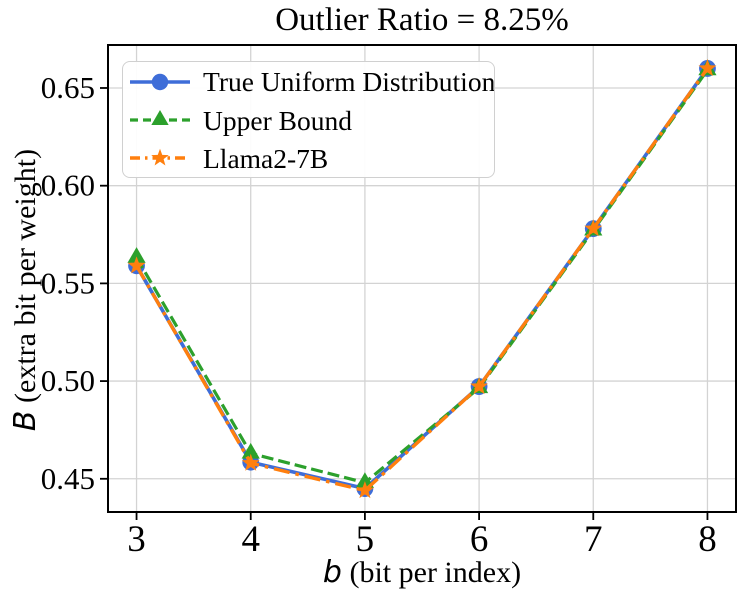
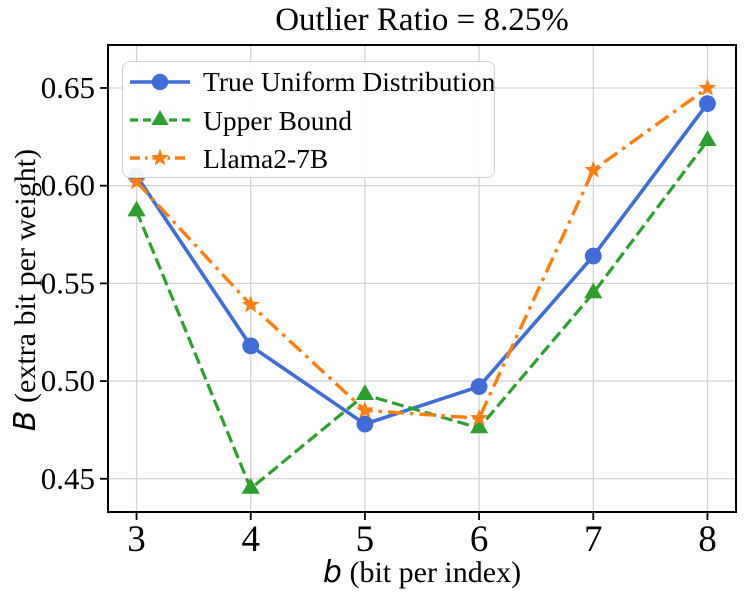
True Uniform Distribution/3: 0.559 -> 0.605
Upper Bound/3: 0.563 -> 0.587
Llama2-7B/3: 0.559 -> 0.602
True Uniform Distribution/4: 0.459 -> 0.518
Upper Bound/4: 0.463 -> 0.445
Llama2-7B/4: 0.458 -> 0.539
True Uniform Distribution/5: 0.445 -> 0.478
Upper Bound/5: 0.448 -> 0.493
Llama2-7B/5: 0.444 -> 0.485
Upper Bound/6: 0.496 -> 0.476
Llama2-7B/6: 0.497 -> 0.481
True Uniform Distribution/7: 0.578 -> 0.564
Upper Bound/7: 0.577 -> 0.545
Llama2-7B/7: 0.578 -> 0.608
True Uniform Distribution/8: 0.660 -> 0.642
Upper Bound/8: 0.659 -> 0.623
Llama2-7B/8: 0.660 -> 0.650
